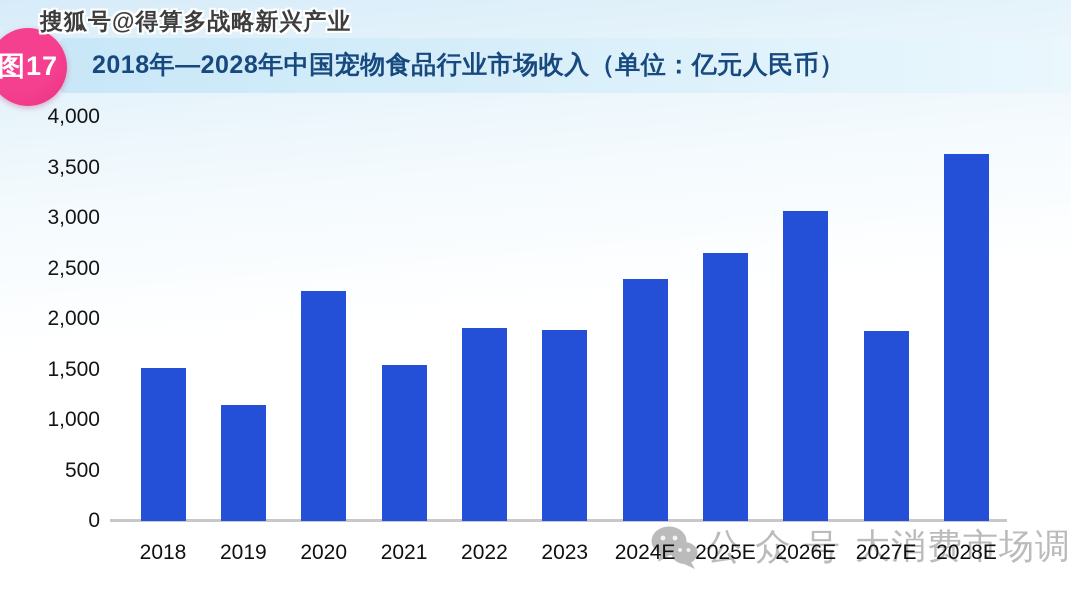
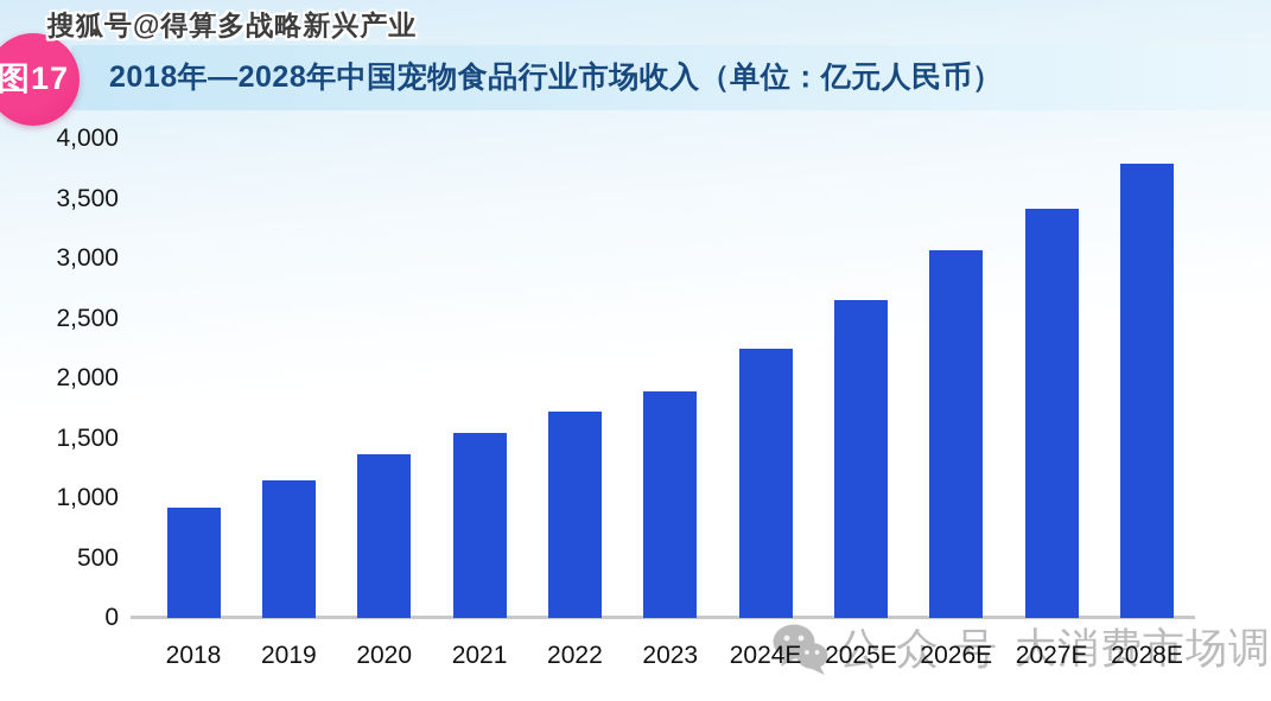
2018: 1510 -> 920
2020: 2280 -> 1370
2022: 1910 -> 1720
2024E: 2400 -> 2250
2027E: 1880 -> 3420
2028E: 3630 -> 3790
